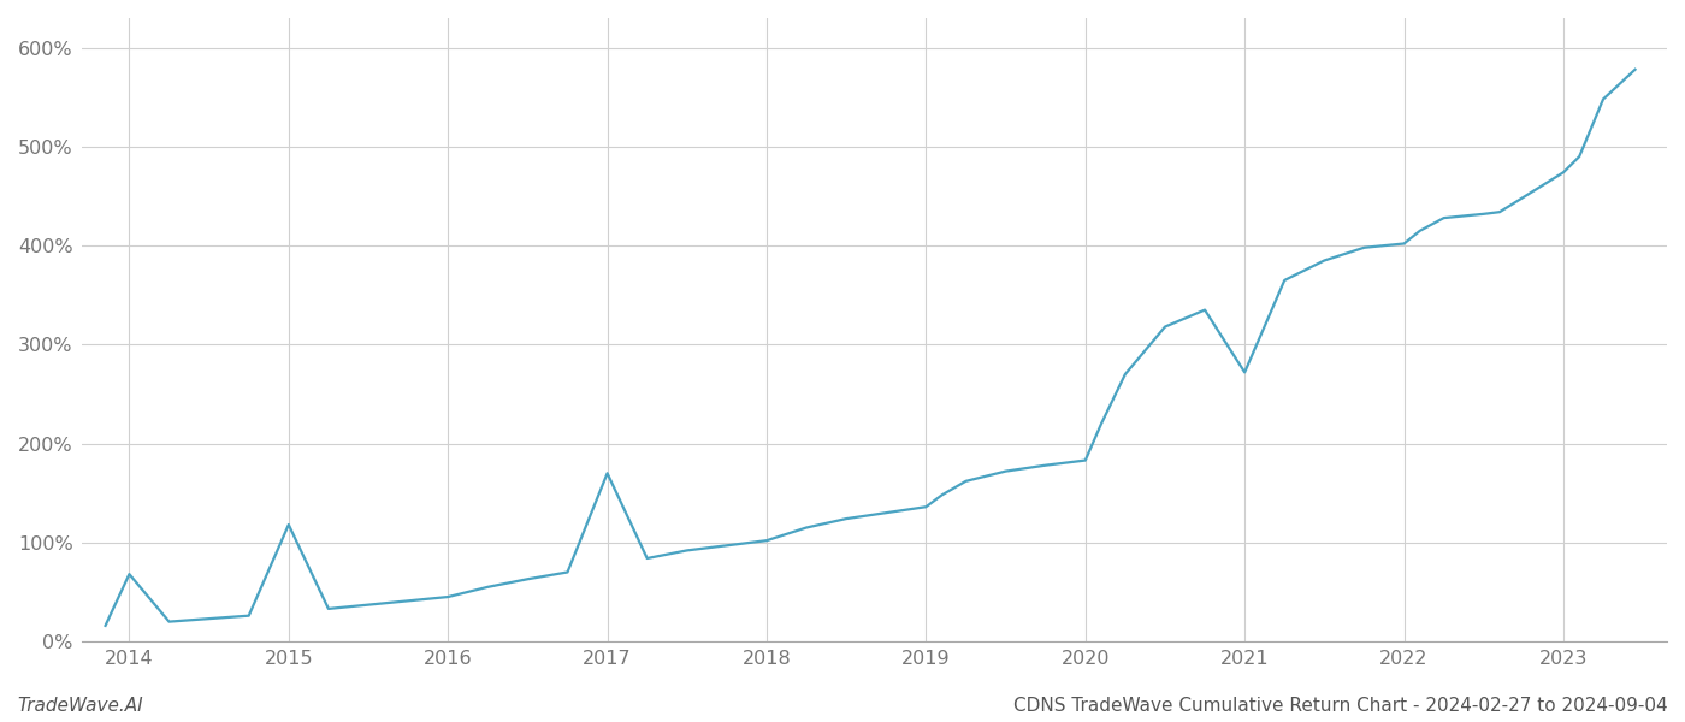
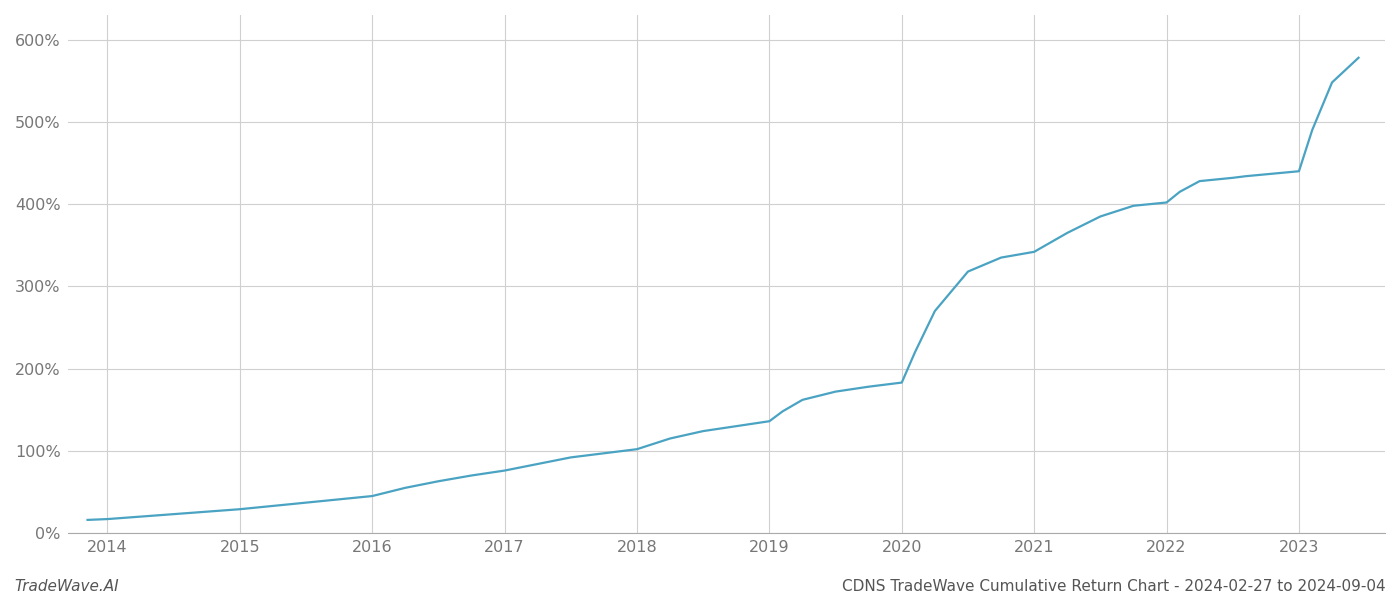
2014: 68% -> 17%
2015: 118% -> 29%
2017: 170% -> 76%
2021: 272% -> 342%
2023: 474% -> 440%
